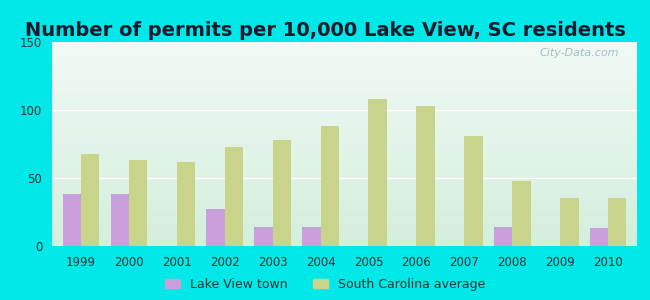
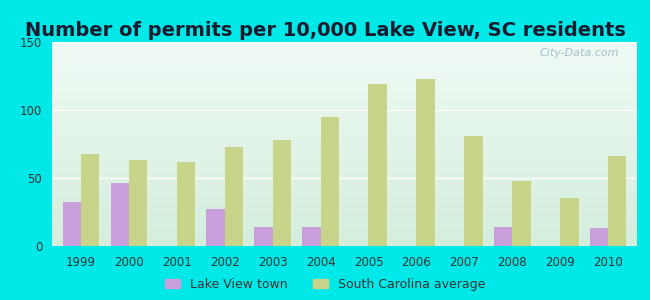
Lake View town/1999: 38 -> 32
Lake View town/2000: 38 -> 46
South Carolina average/2004: 88 -> 95
South Carolina average/2005: 108 -> 119
South Carolina average/2006: 103 -> 123
South Carolina average/2010: 35 -> 66
